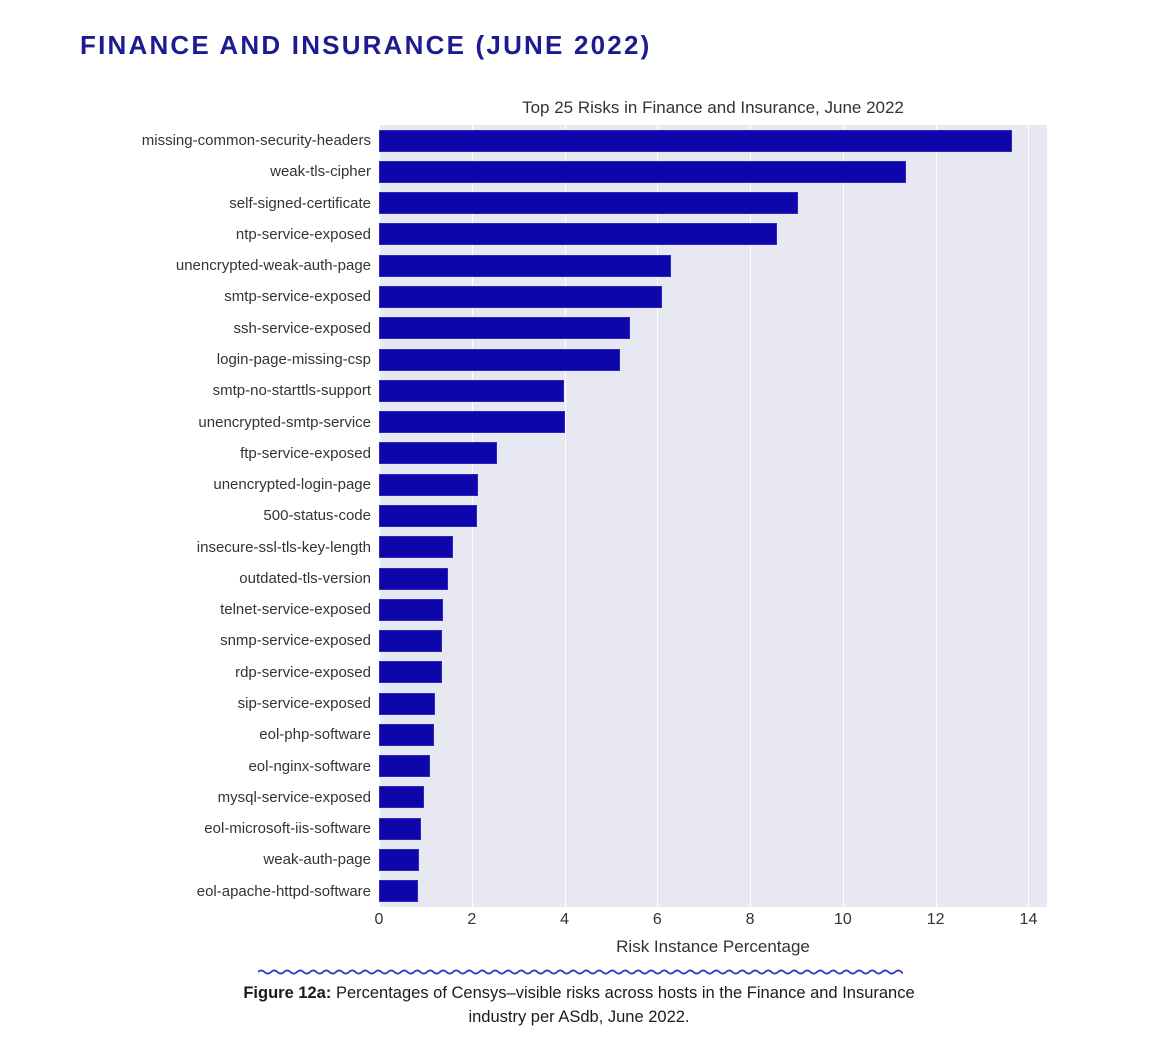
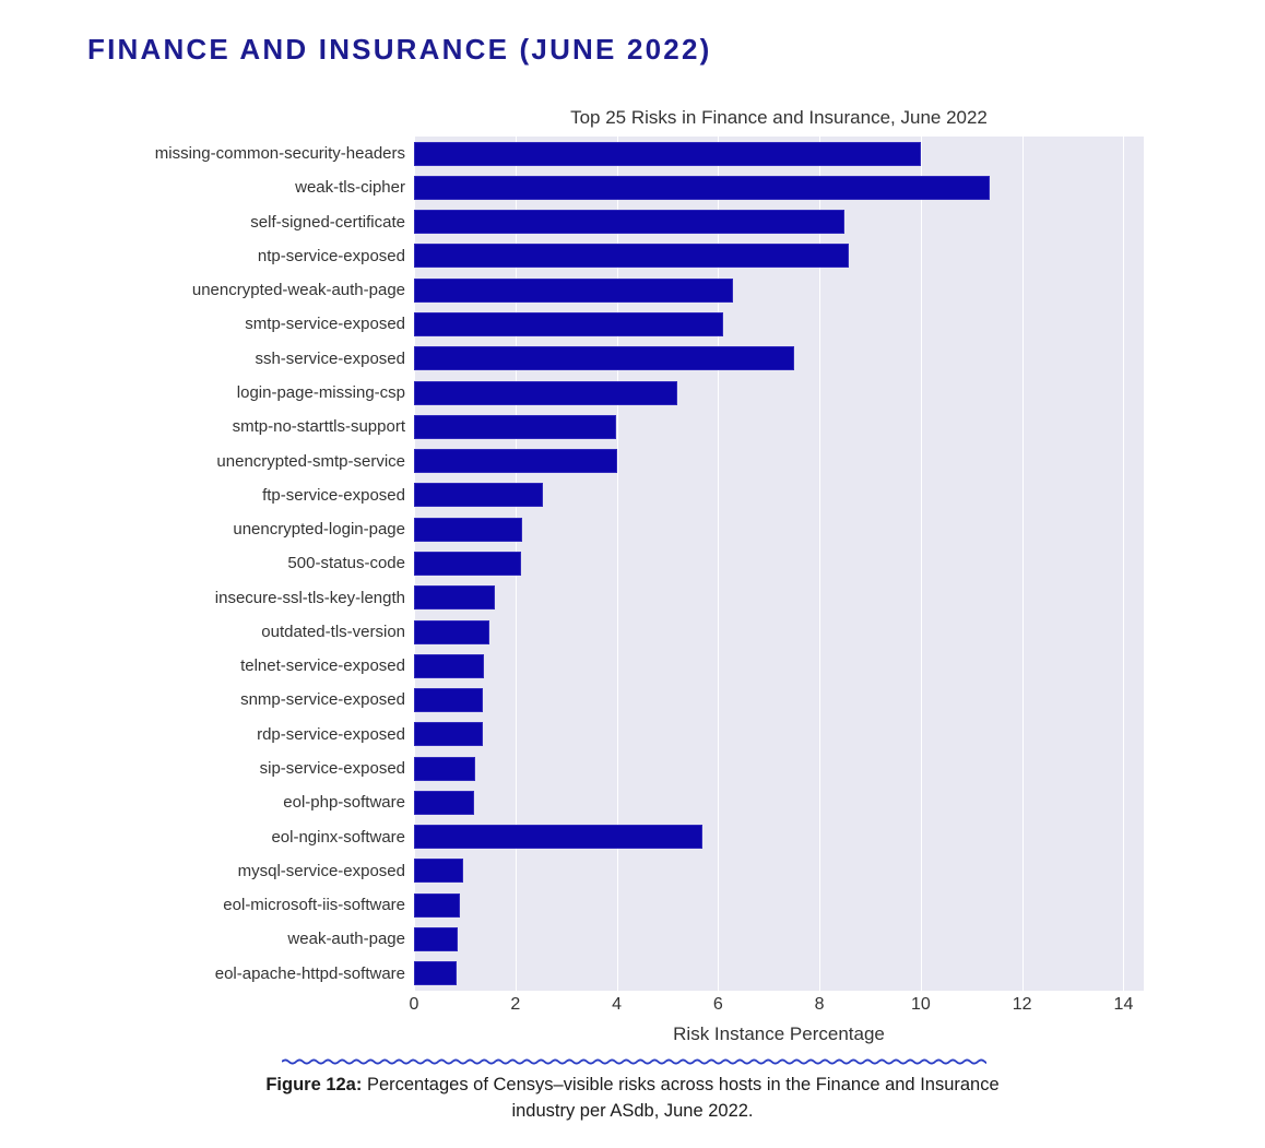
missing-common-security-headers: 13.7 -> 10.0
self-signed-certificate: 9.0 -> 8.5
ssh-service-exposed: 5.4 -> 7.5
eol-nginx-software: 1.1 -> 5.7
